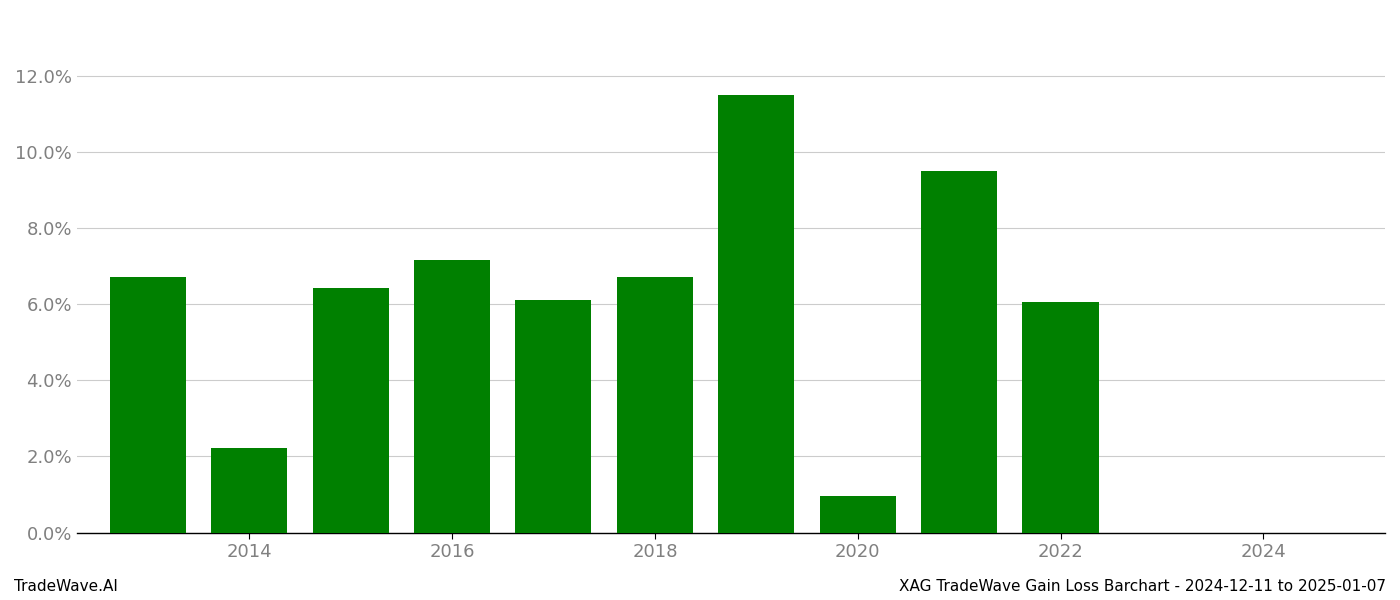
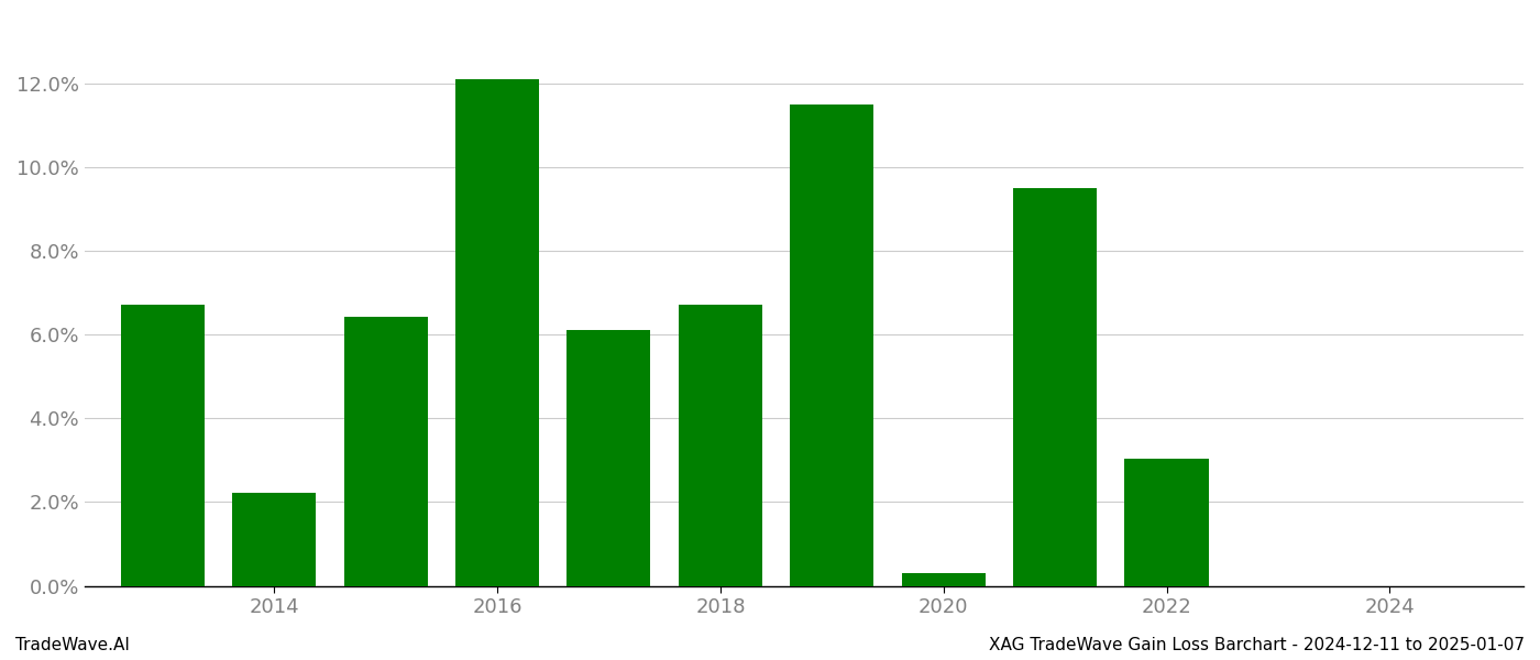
2016: 7.15% -> 12.10%
2020: 0.95% -> 0.30%
2022: 6.05% -> 3.05%
